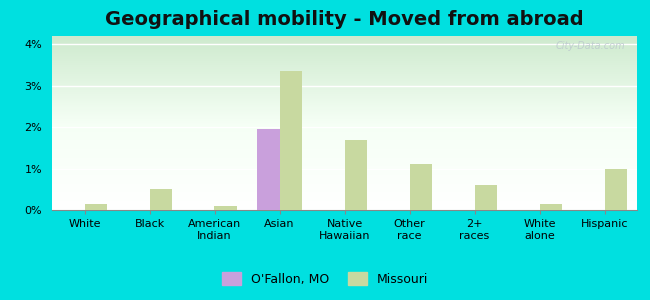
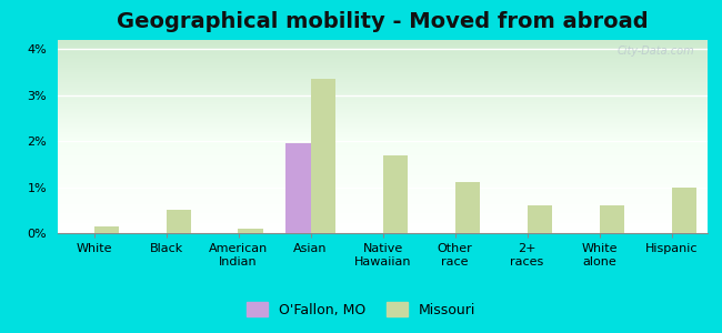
Missouri/White alone: 0.15% -> 0.60%
